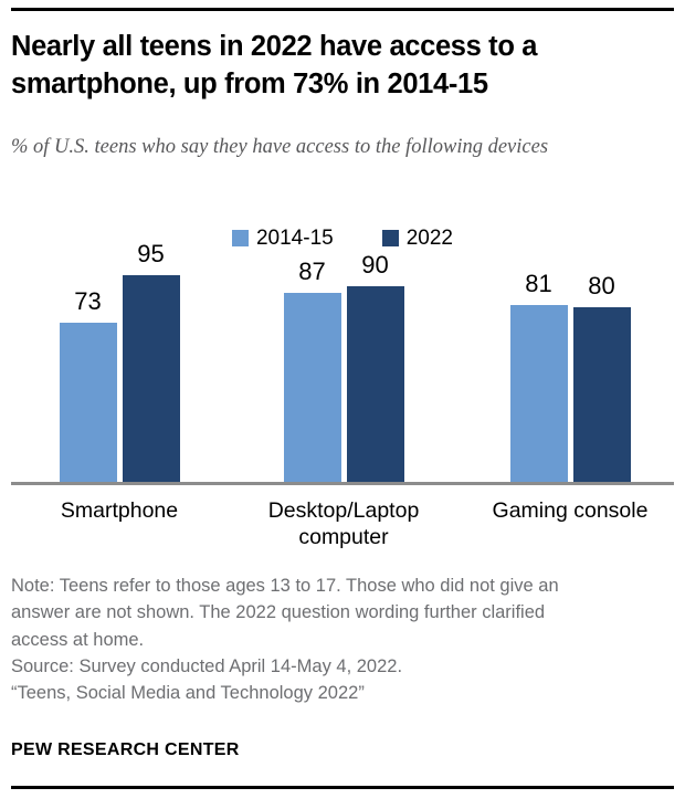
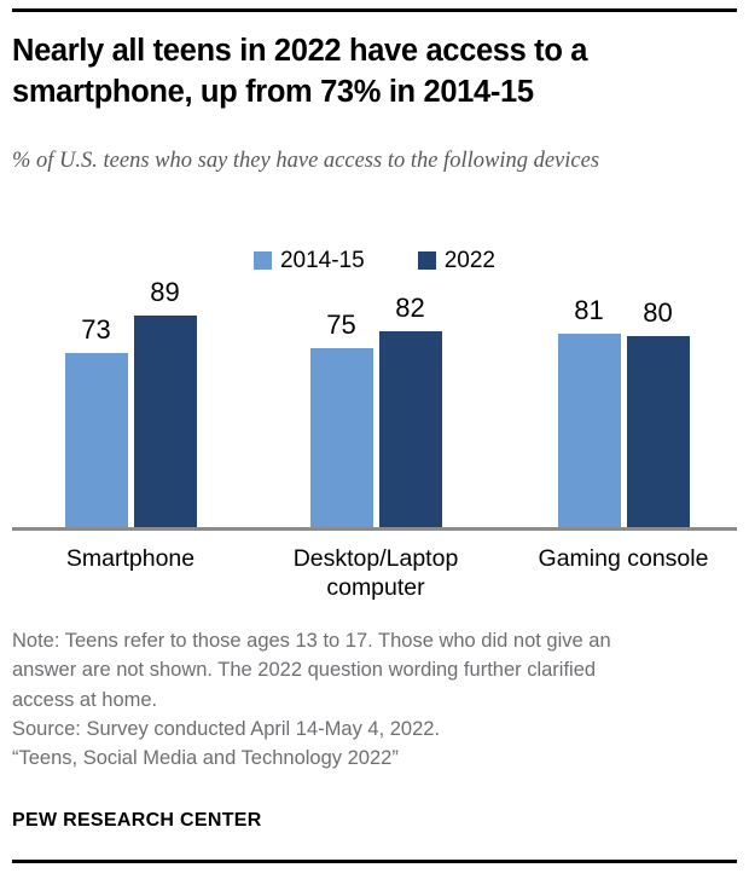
2022/Smartphone: 95 -> 89
2014-15/Desktop/Laptop computer: 87 -> 75
2022/Desktop/Laptop computer: 90 -> 82
